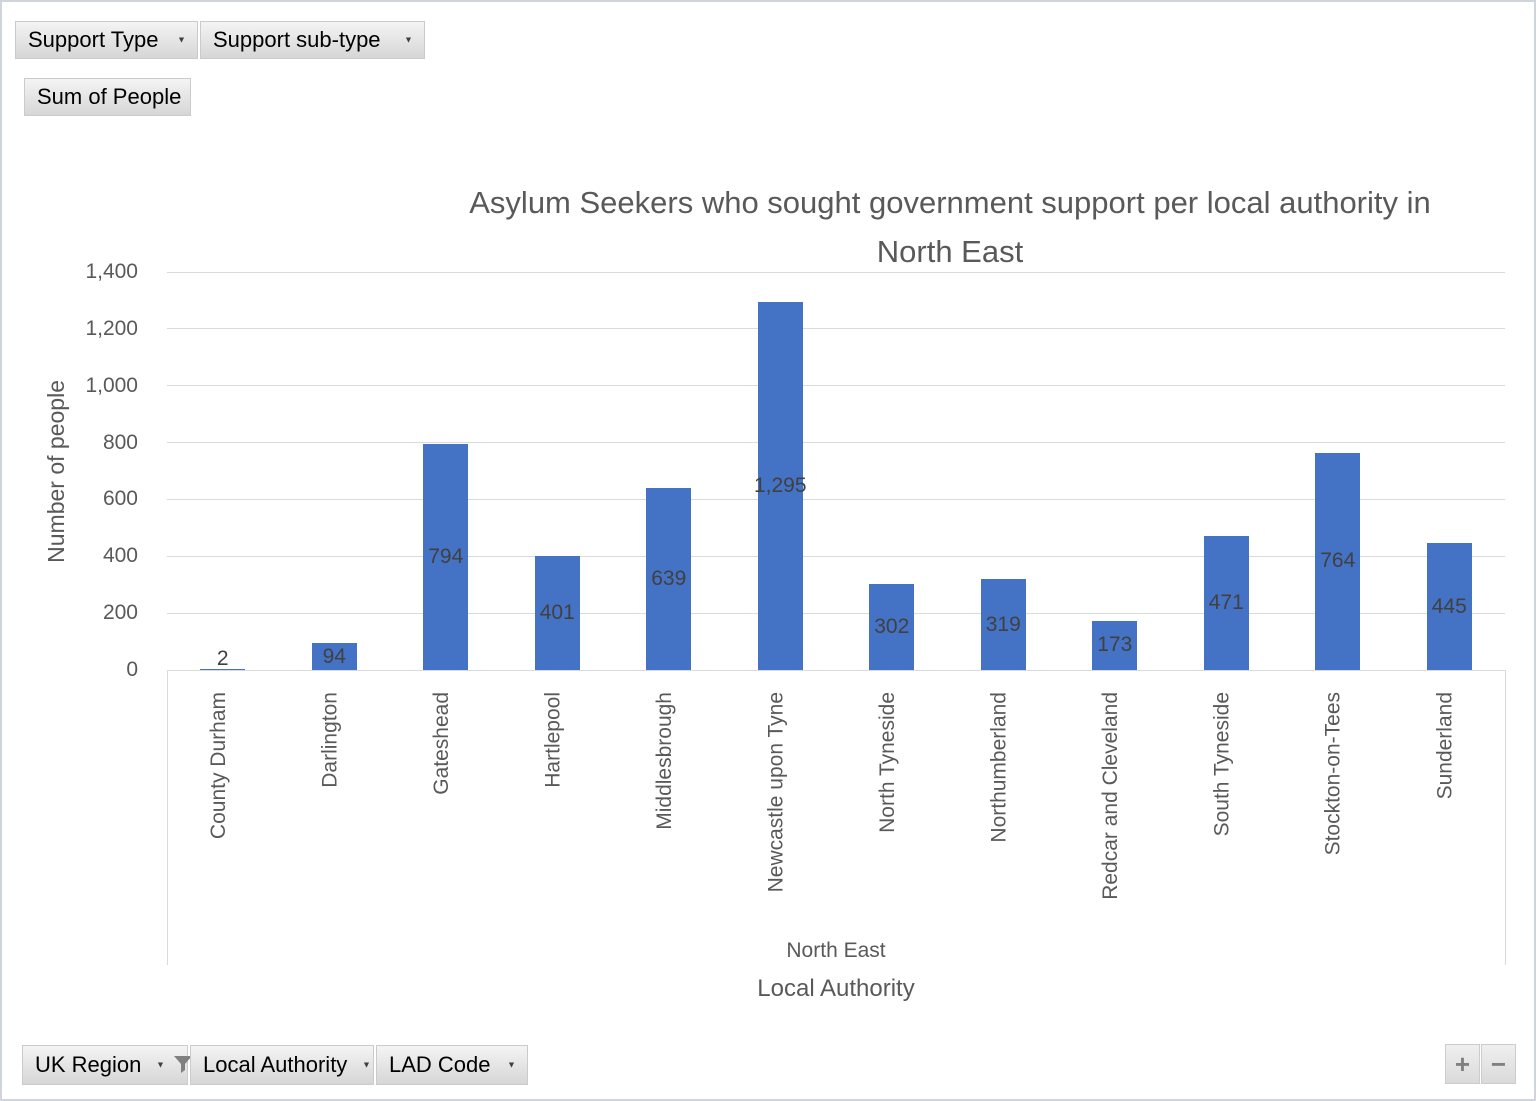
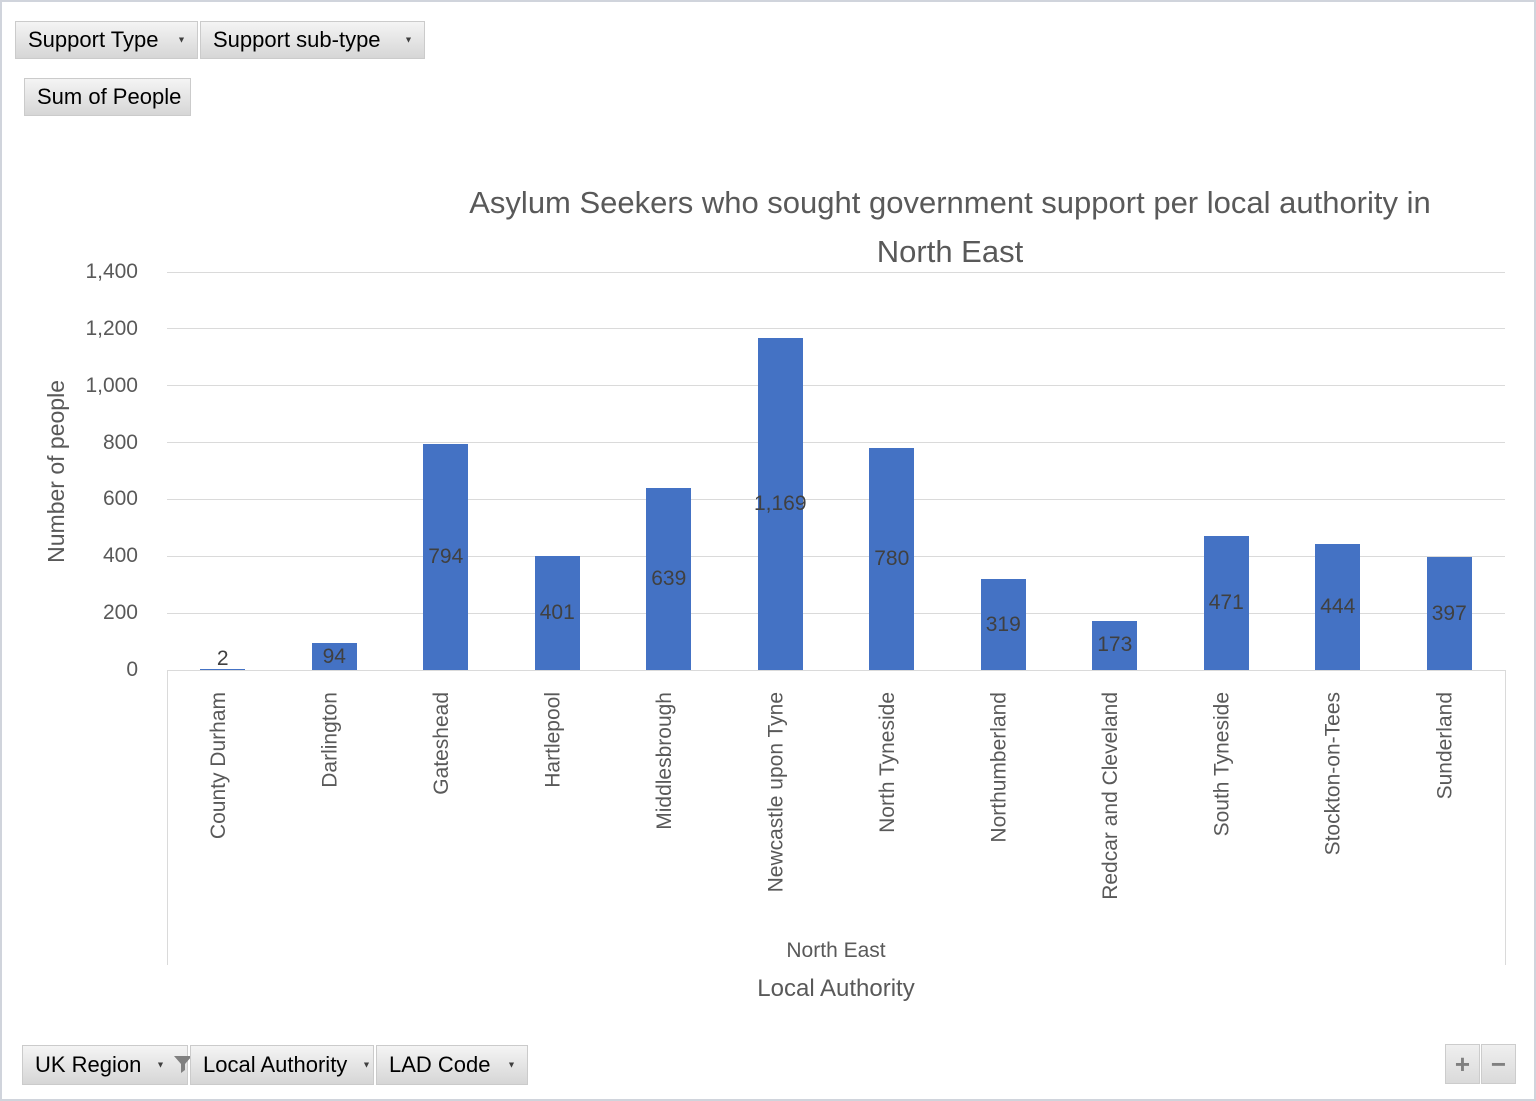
Newcastle upon Tyne: 1,295 -> 1,169
North Tyneside: 302 -> 780
Stockton-on-Tees: 764 -> 444
Sunderland: 445 -> 397
